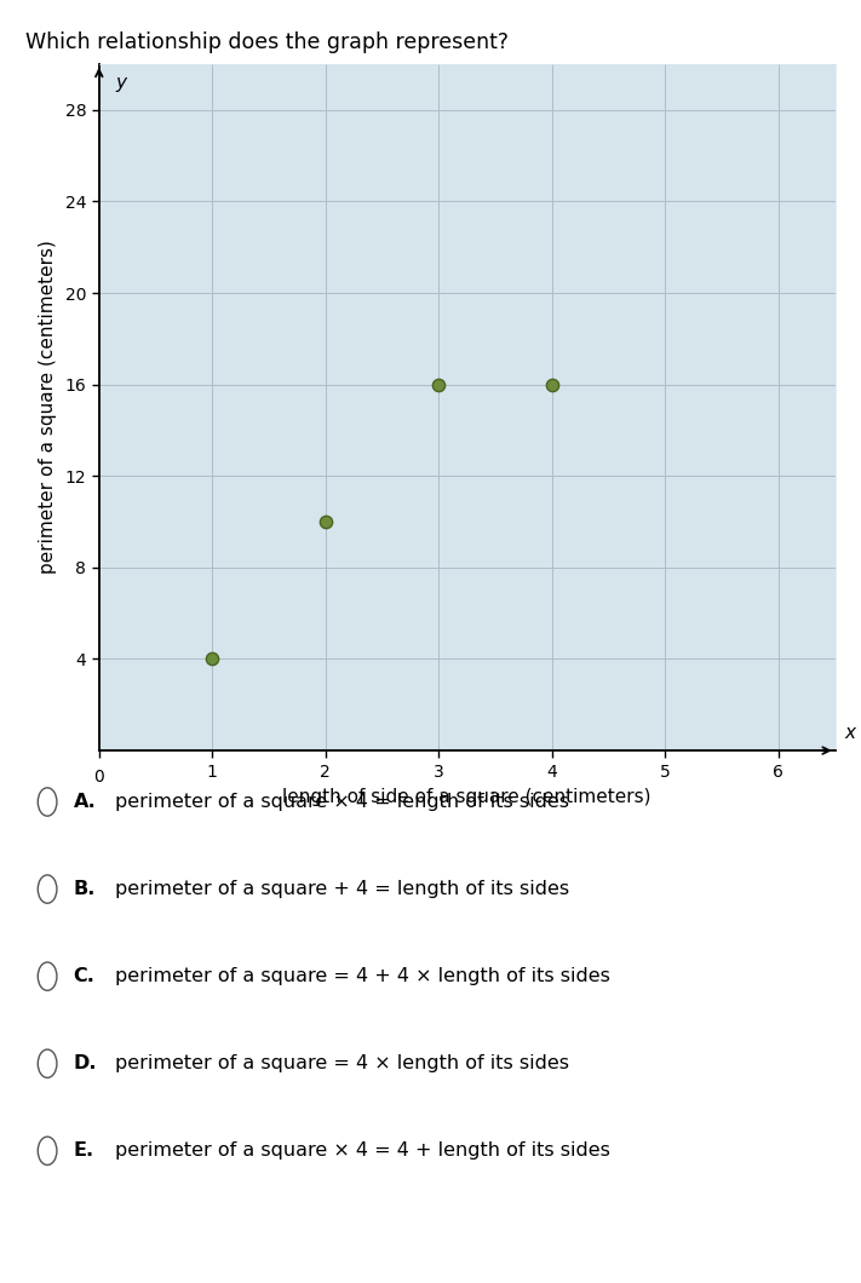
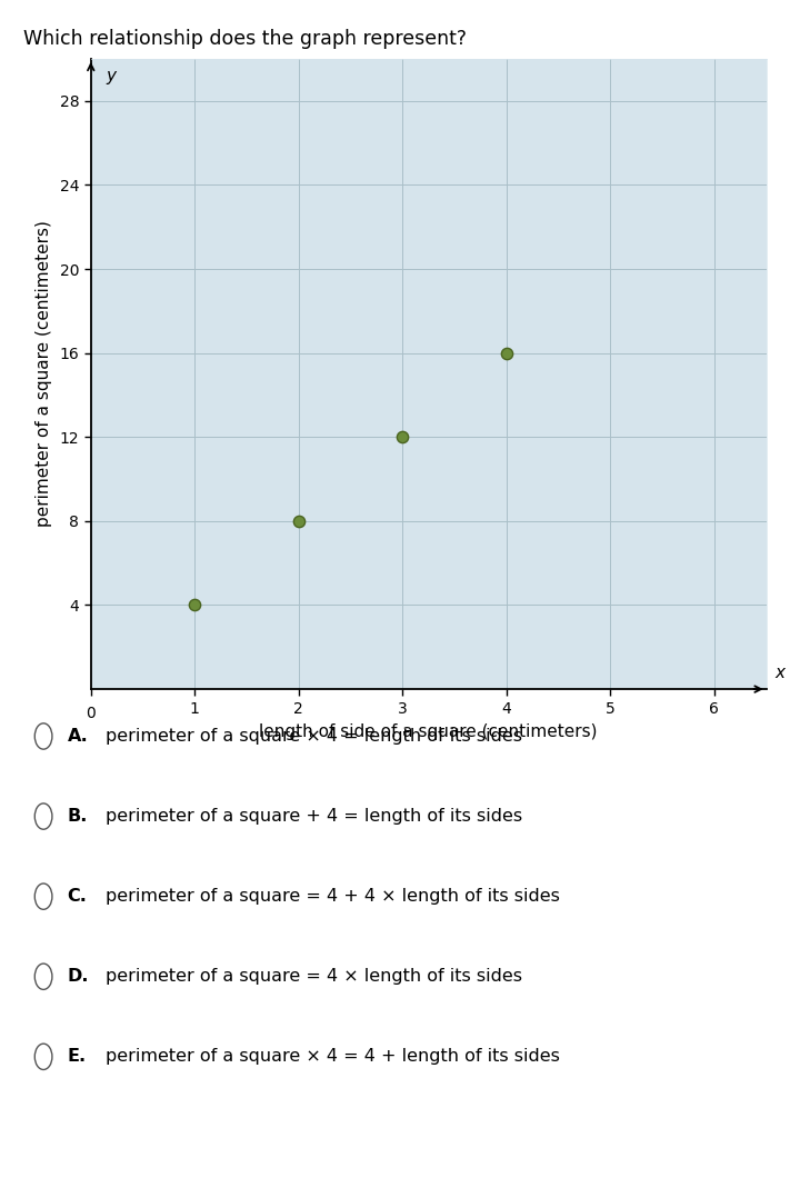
2: 10 -> 8
3: 16 -> 12
